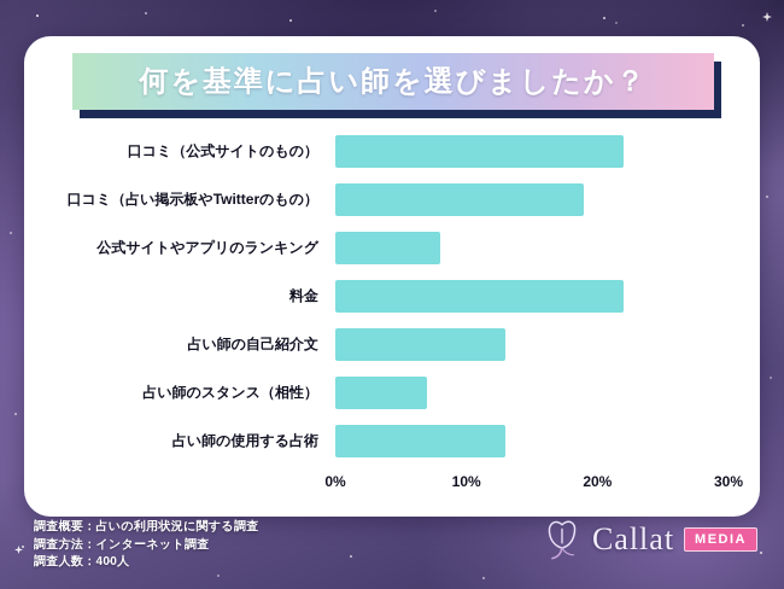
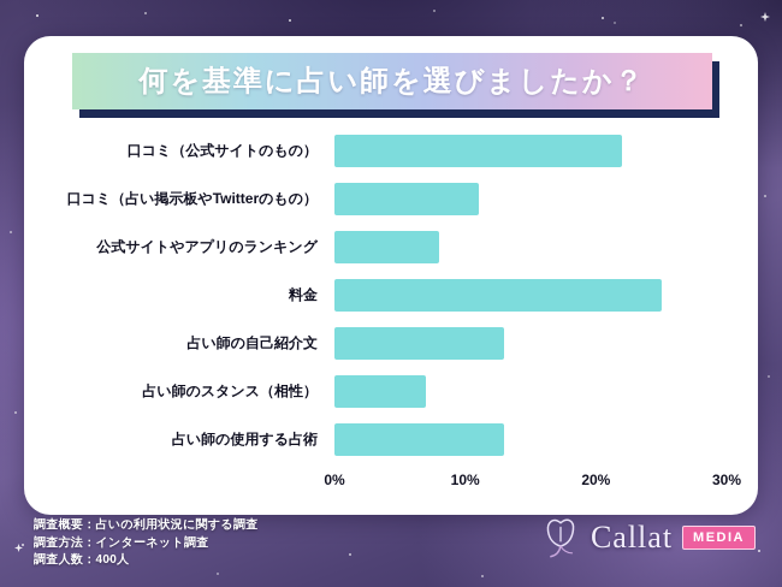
口コミ（占い掲示板やTwitterのもの）: 19% -> 11%
料金: 22% -> 25%
